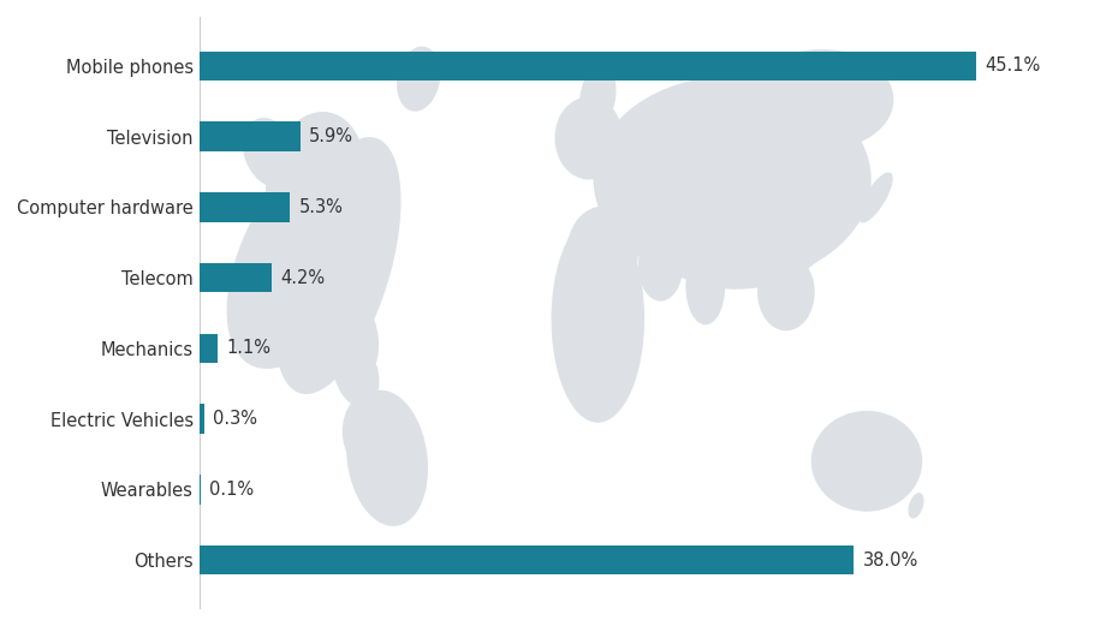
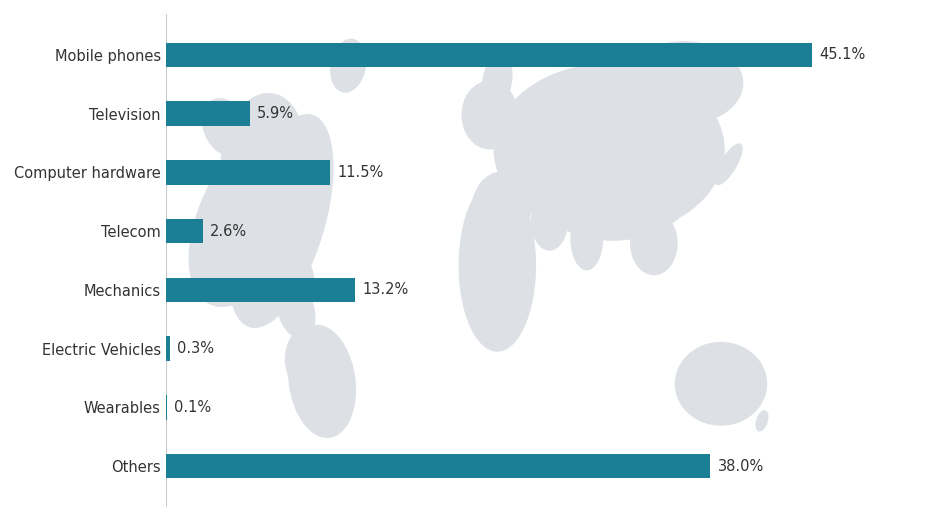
Computer hardware: 5.3% -> 11.5%
Telecom: 4.2% -> 2.6%
Mechanics: 1.1% -> 13.2%
